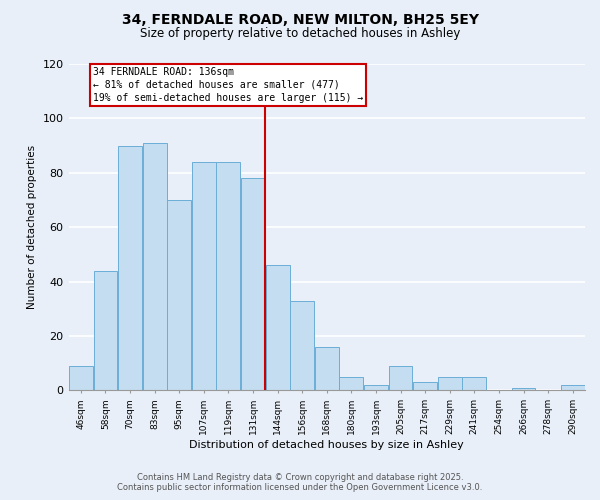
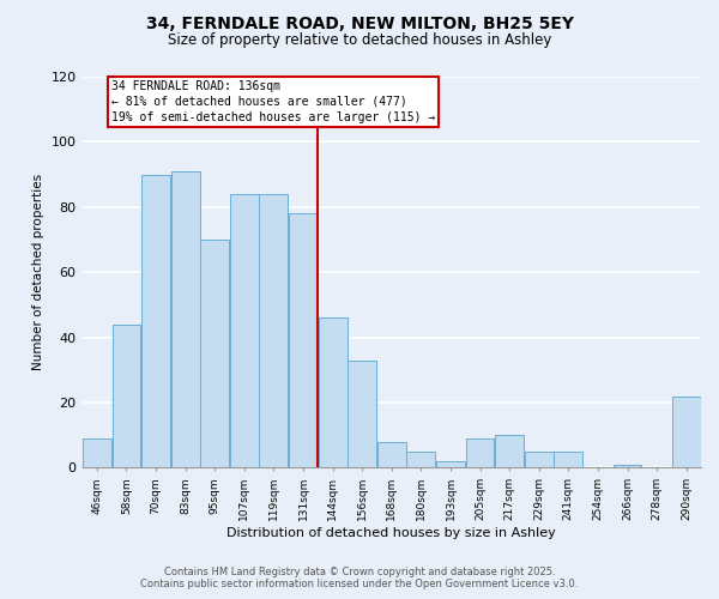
168sqm: 16 -> 8
217sqm: 3 -> 10
290sqm: 2 -> 22
